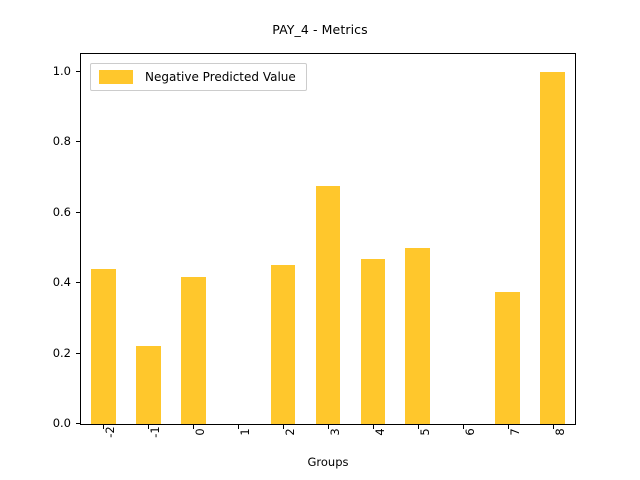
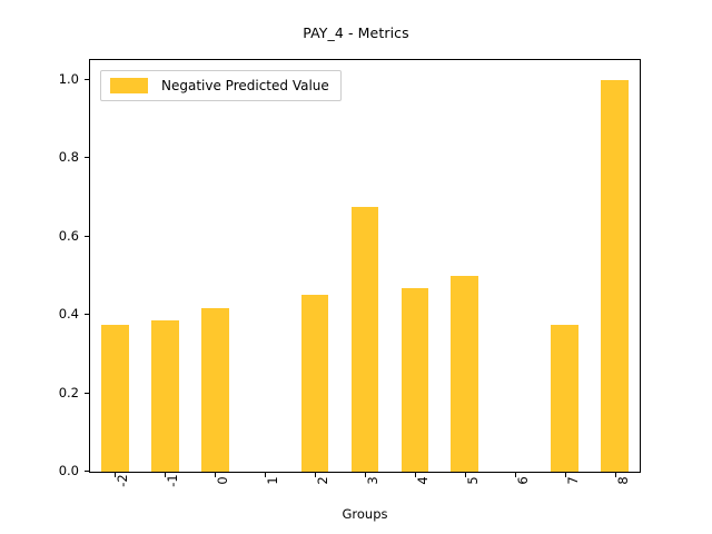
-2: 0.44 -> 0.38
-1: 0.22 -> 0.39
